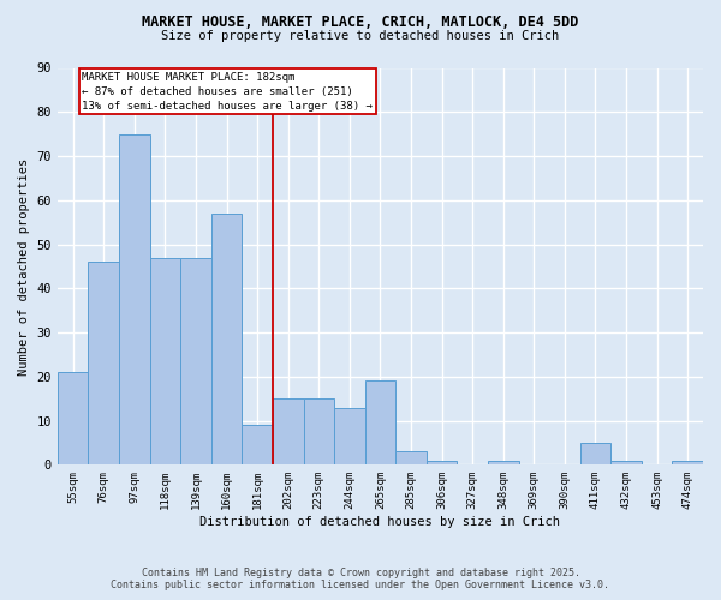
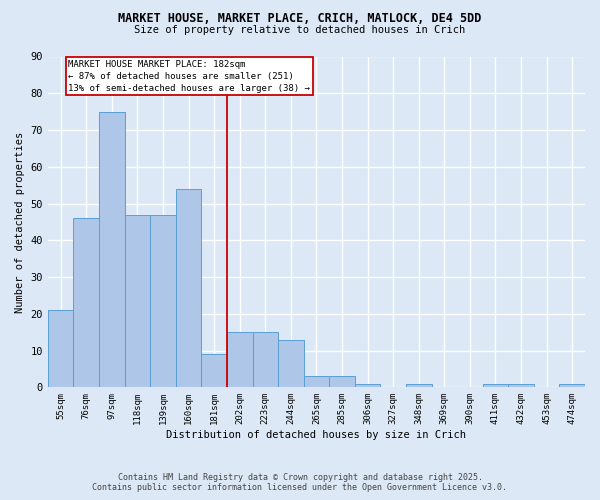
160sqm: 57 -> 54
265sqm: 19 -> 3
411sqm: 5 -> 1
